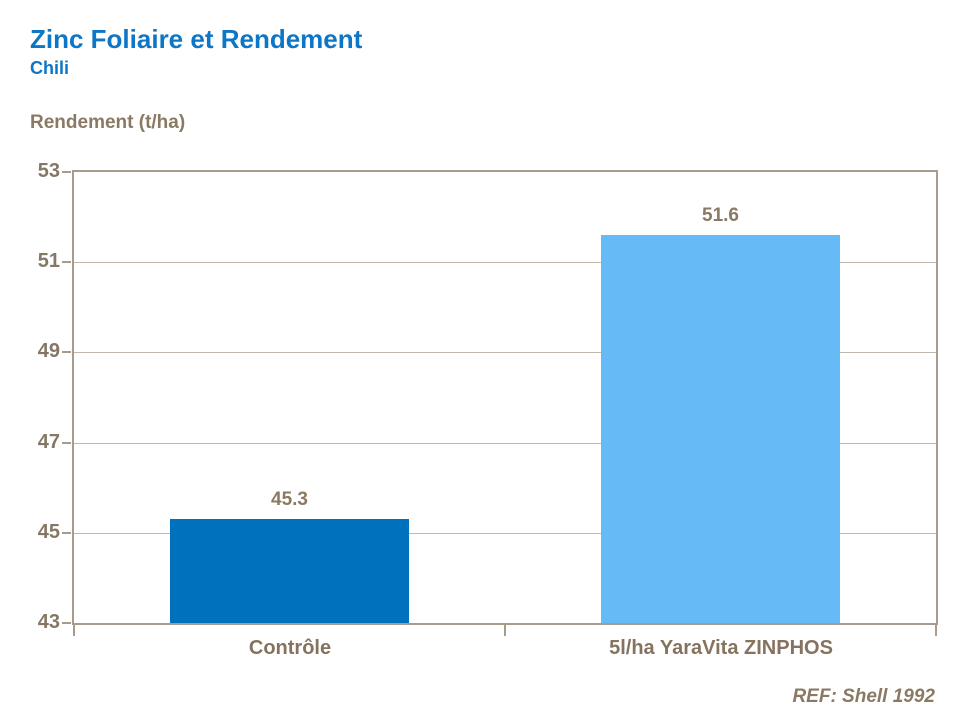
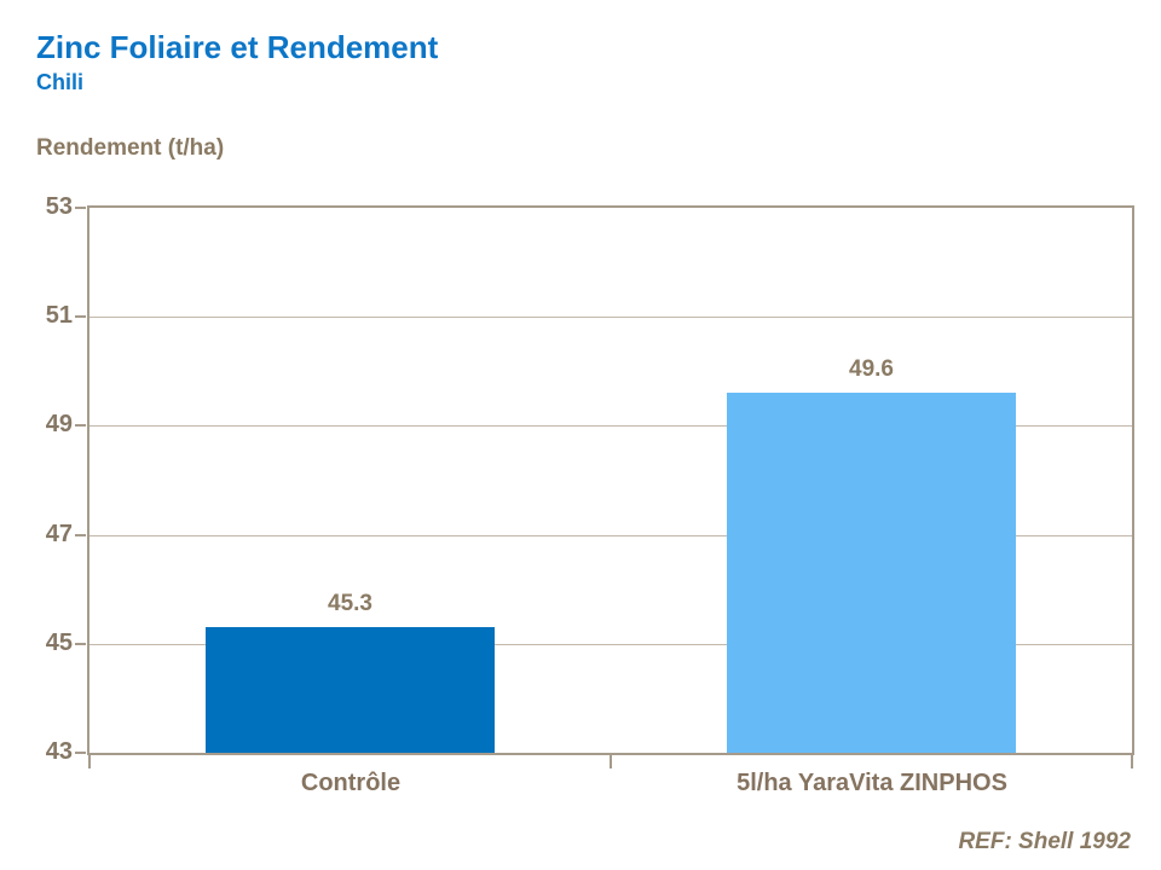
5l/ha YaraVita ZINPHOS: 51.6 -> 49.6
